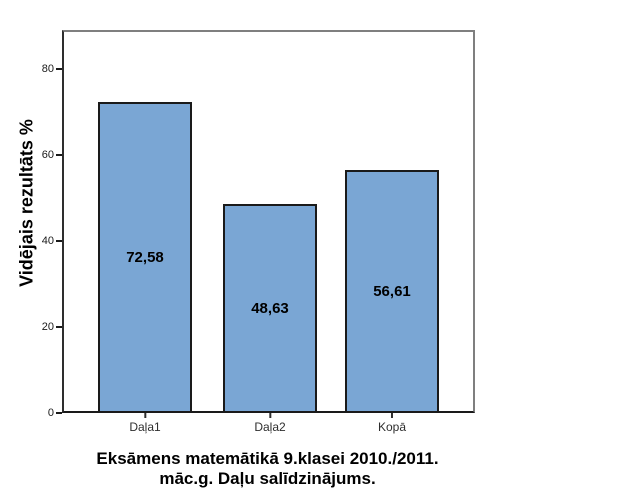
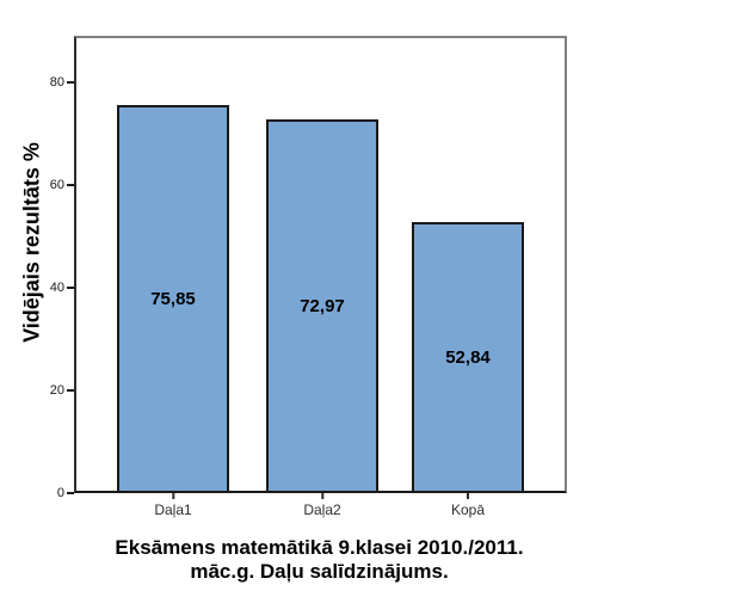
Daļa1: 72,58 -> 75,85
Daļa2: 48,63 -> 72,97
Kopā: 56,61 -> 52,84
